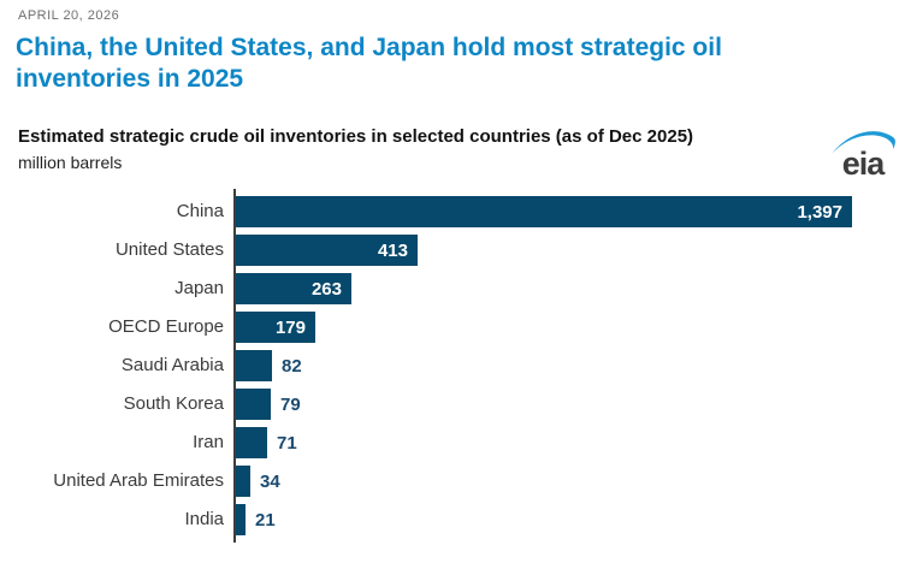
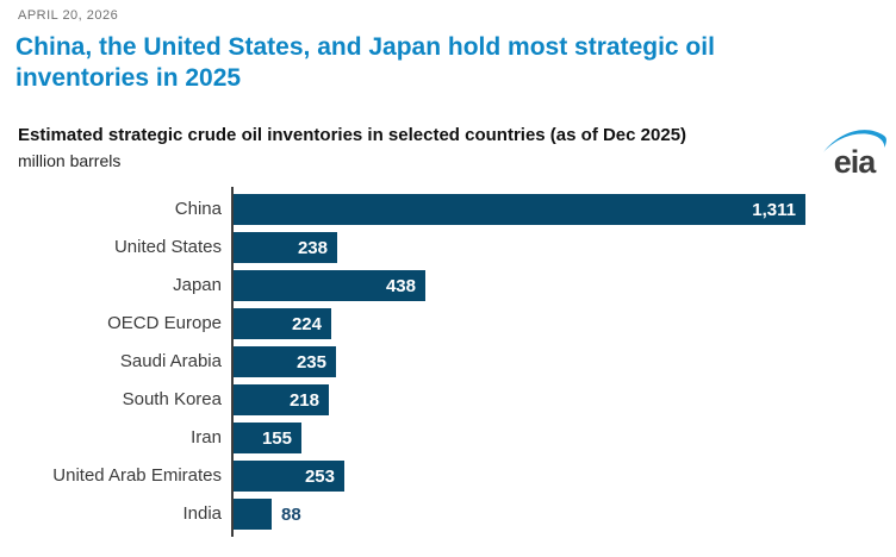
China: 1,397 -> 1,311
United States: 413 -> 238
Japan: 263 -> 438
OECD Europe: 179 -> 224
Saudi Arabia: 82 -> 235
South Korea: 79 -> 218
Iran: 71 -> 155
United Arab Emirates: 34 -> 253
India: 21 -> 88
